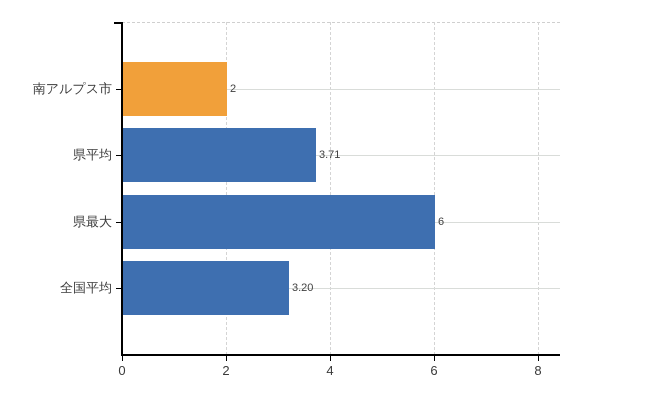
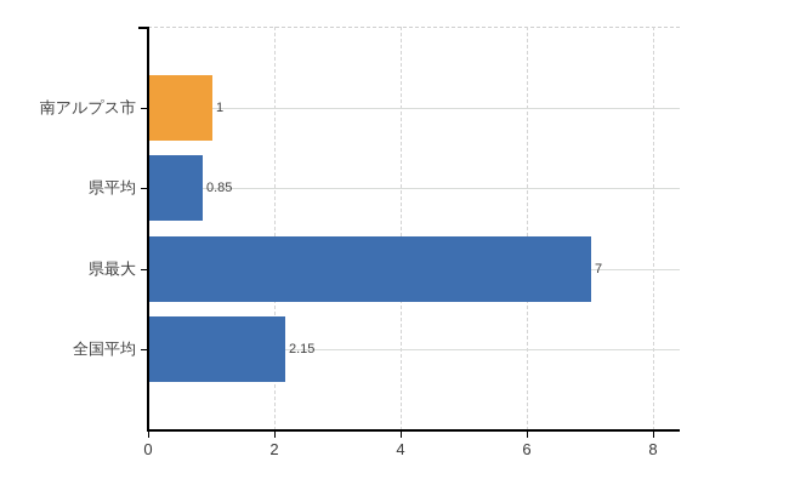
南アルプス市: 2 -> 1
県平均: 3.71 -> 0.85
県最大: 6 -> 7
全国平均: 3.20 -> 2.15
